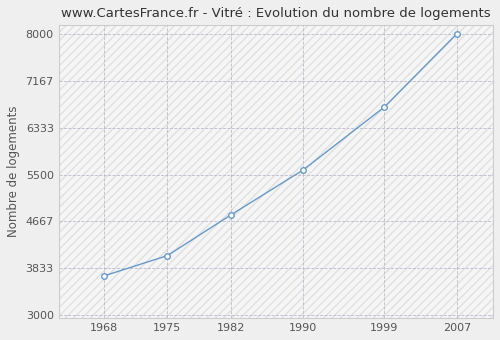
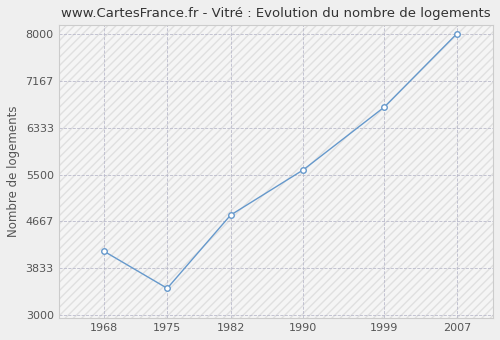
1968: 3700 -> 4140
1975: 4060 -> 3480
